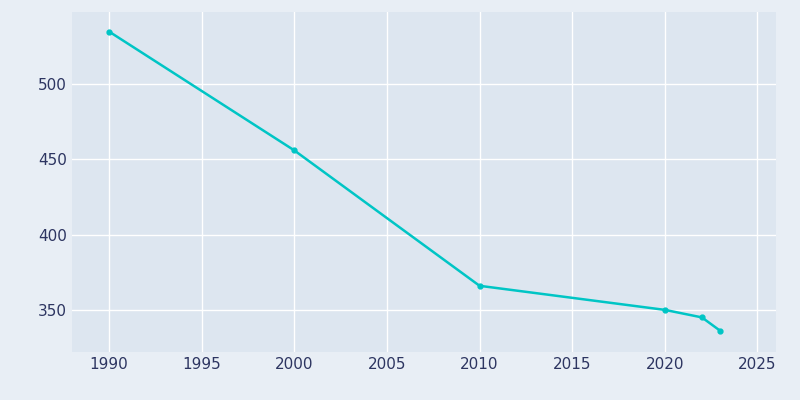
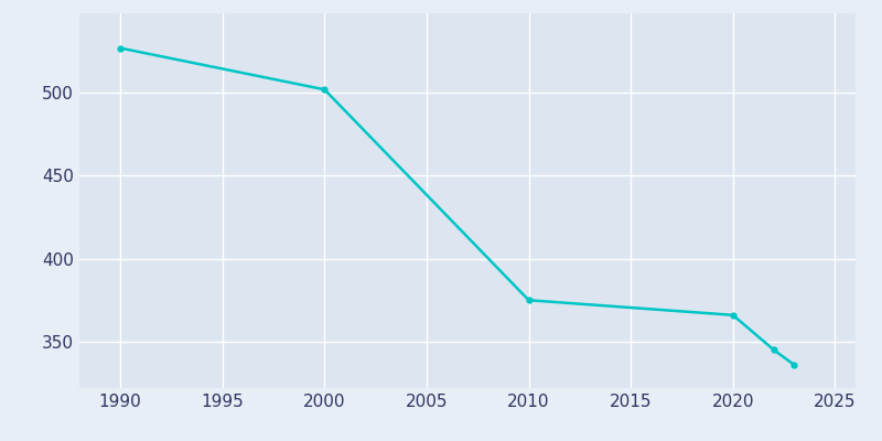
1990: 535 -> 527
2000: 456 -> 502
2010: 366 -> 375
2020: 350 -> 366
